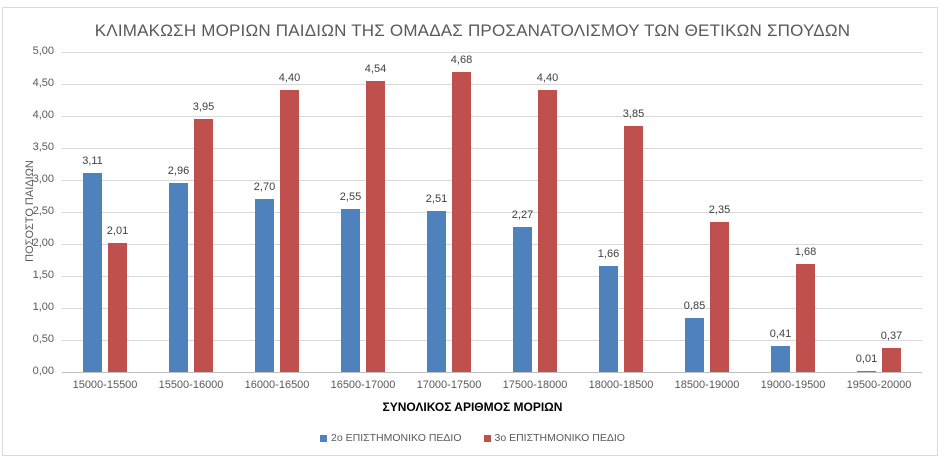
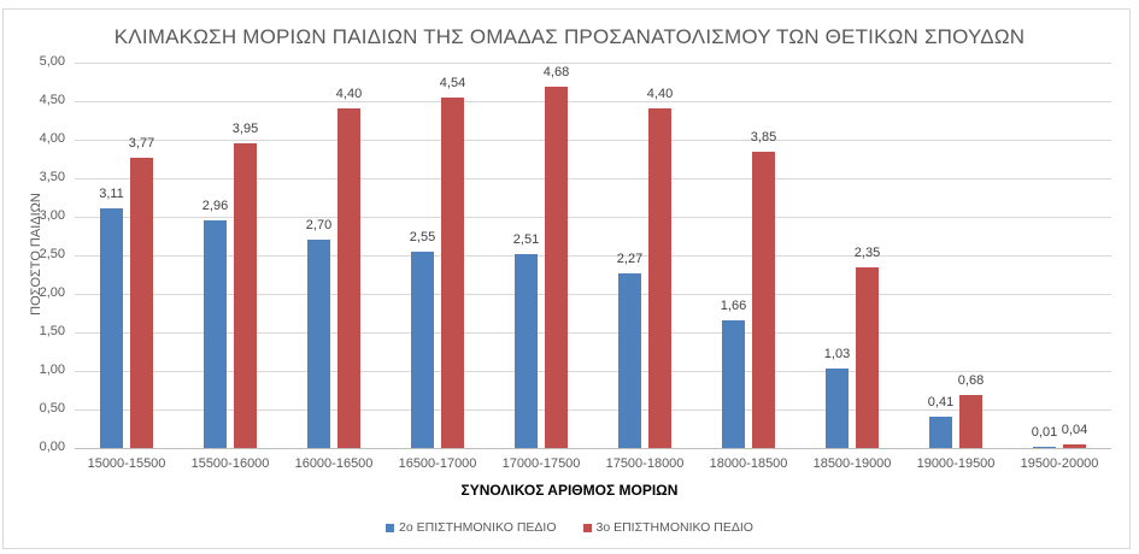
3ο ΕΠΙΣΤΗΜΟΝΙΚΟ ΠΕΔΙΟ/15000-15500: 2,01 -> 3,77
2ο ΕΠΙΣΤΗΜΟΝΙΚΟ ΠΕΔΙΟ/18500-19000: 0,85 -> 1,03
3ο ΕΠΙΣΤΗΜΟΝΙΚΟ ΠΕΔΙΟ/19000-19500: 1,68 -> 0,68
3ο ΕΠΙΣΤΗΜΟΝΙΚΟ ΠΕΔΙΟ/19500-20000: 0,37 -> 0,04
